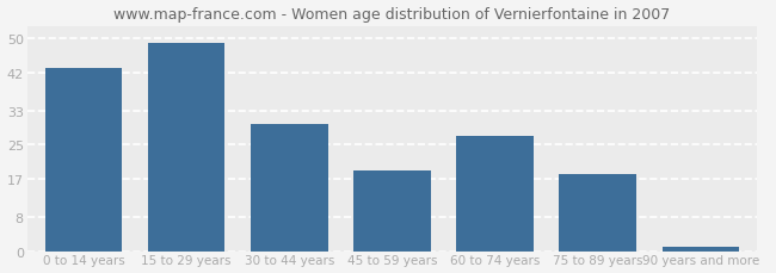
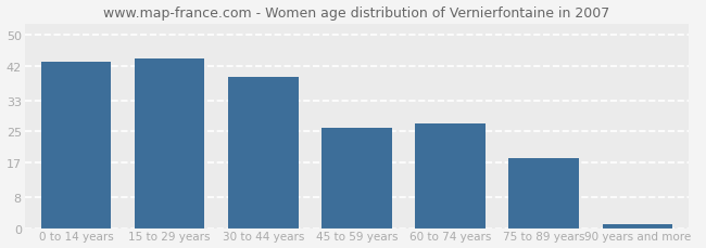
15 to 29 years: 49 -> 44
30 to 44 years: 30 -> 39
45 to 59 years: 19 -> 26
